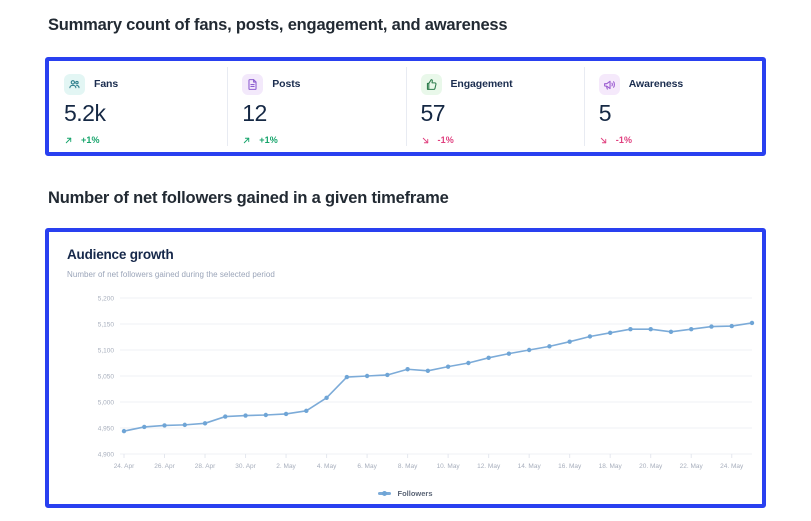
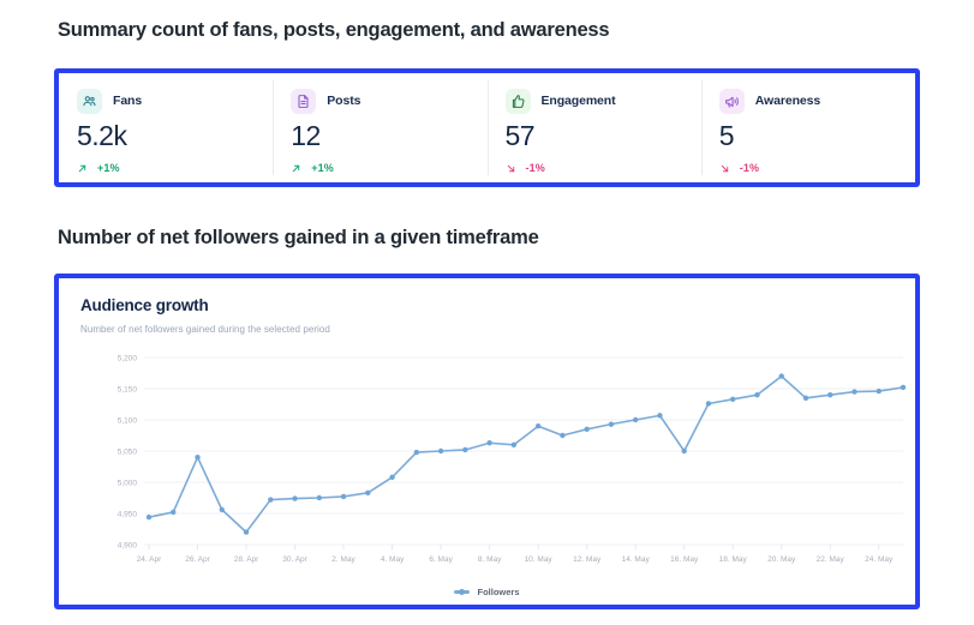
26. Apr: 4960 -> 5040
28. Apr: 4960 -> 4920
10. May: 5070 -> 5090
16. May: 5120 -> 5050
20. May: 5140 -> 5170
